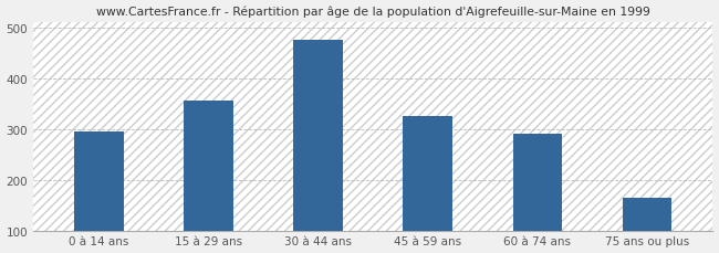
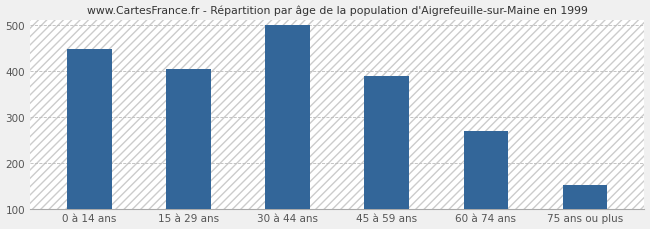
0 à 14 ans: 295 -> 447
15 à 29 ans: 355 -> 403
30 à 44 ans: 475 -> 500
45 à 59 ans: 325 -> 388
60 à 74 ans: 290 -> 268
75 ans ou plus: 165 -> 151
